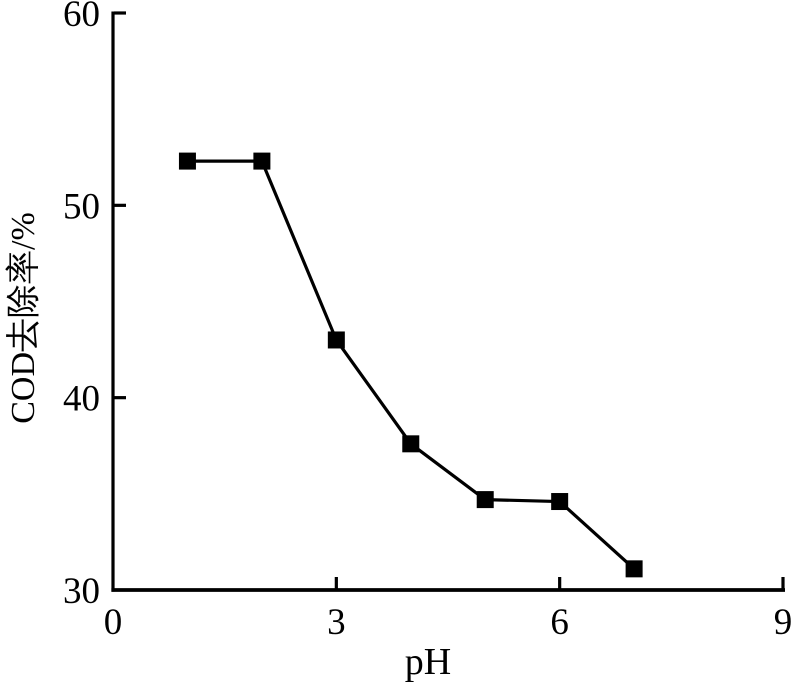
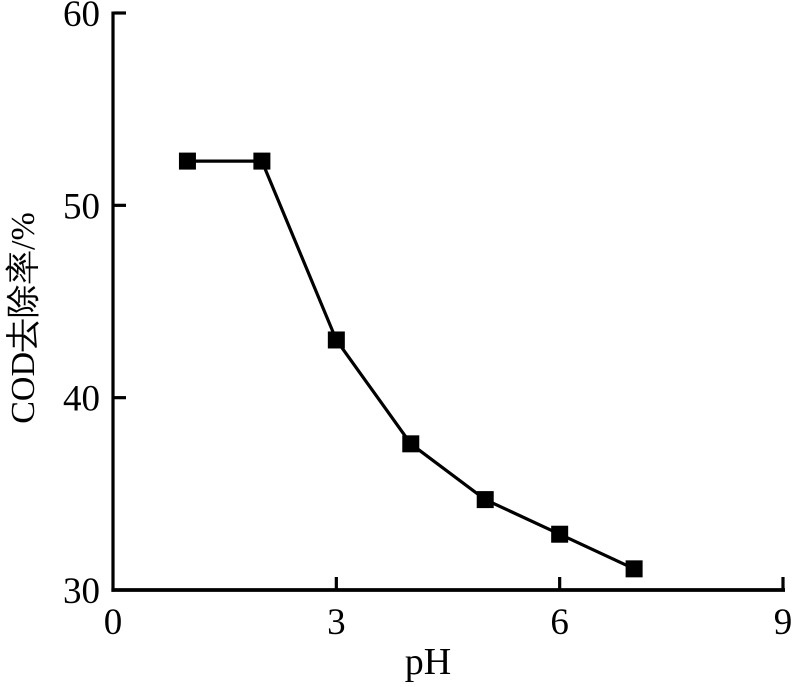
6: 34.6 -> 32.9
